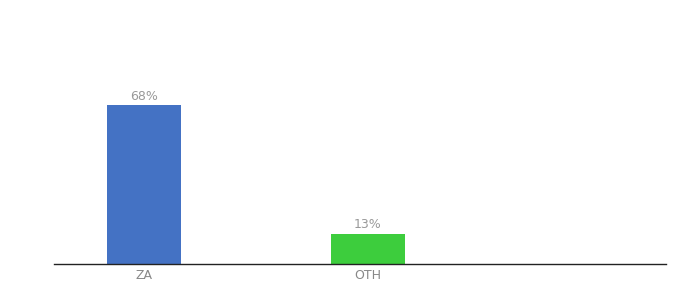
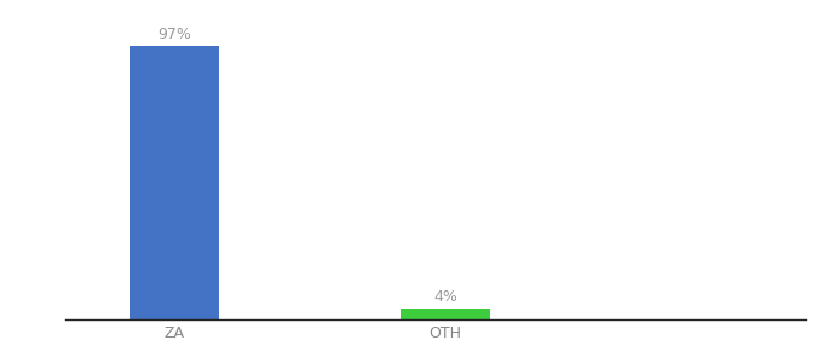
ZA: 68% -> 97%
OTH: 13% -> 4%
